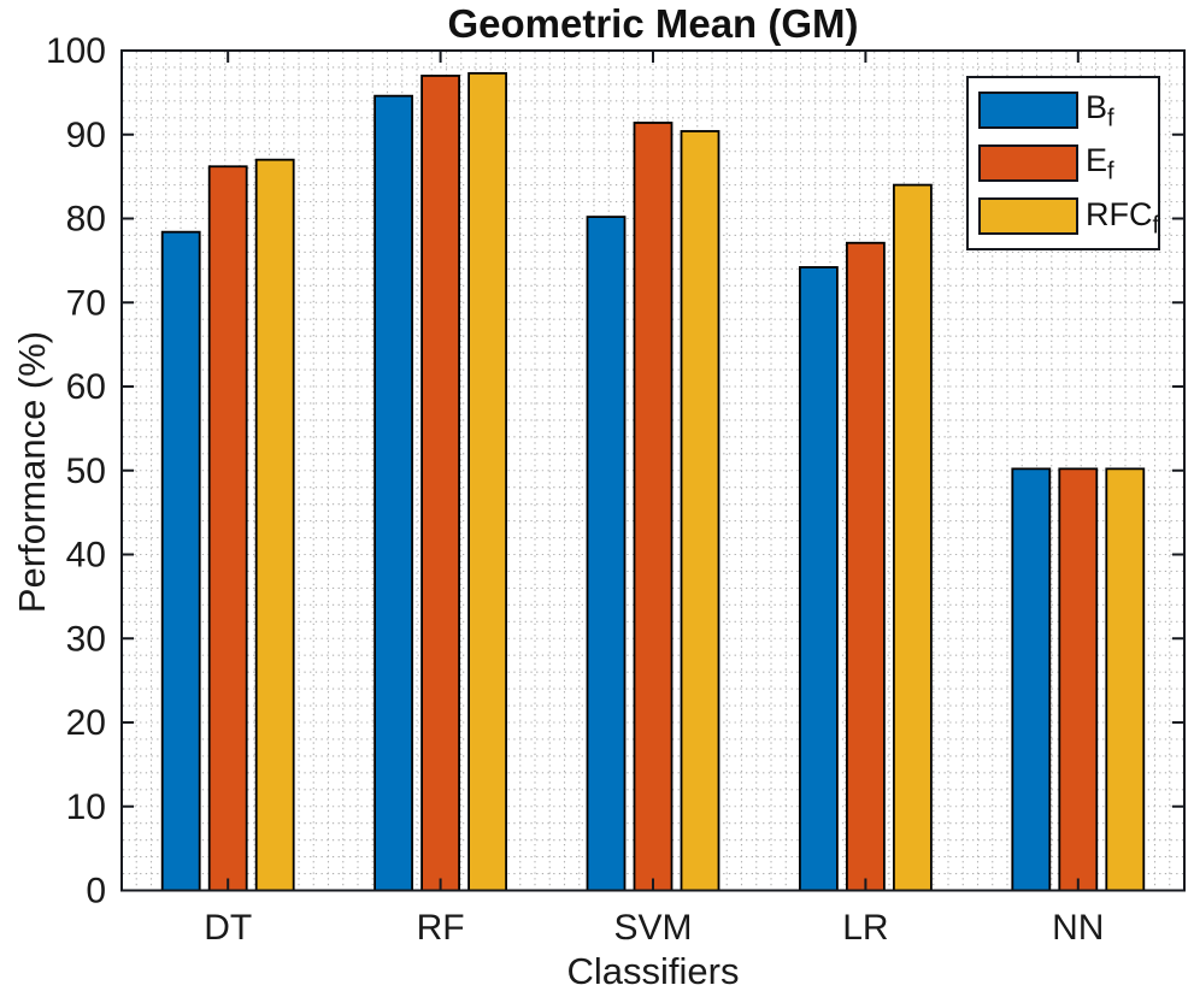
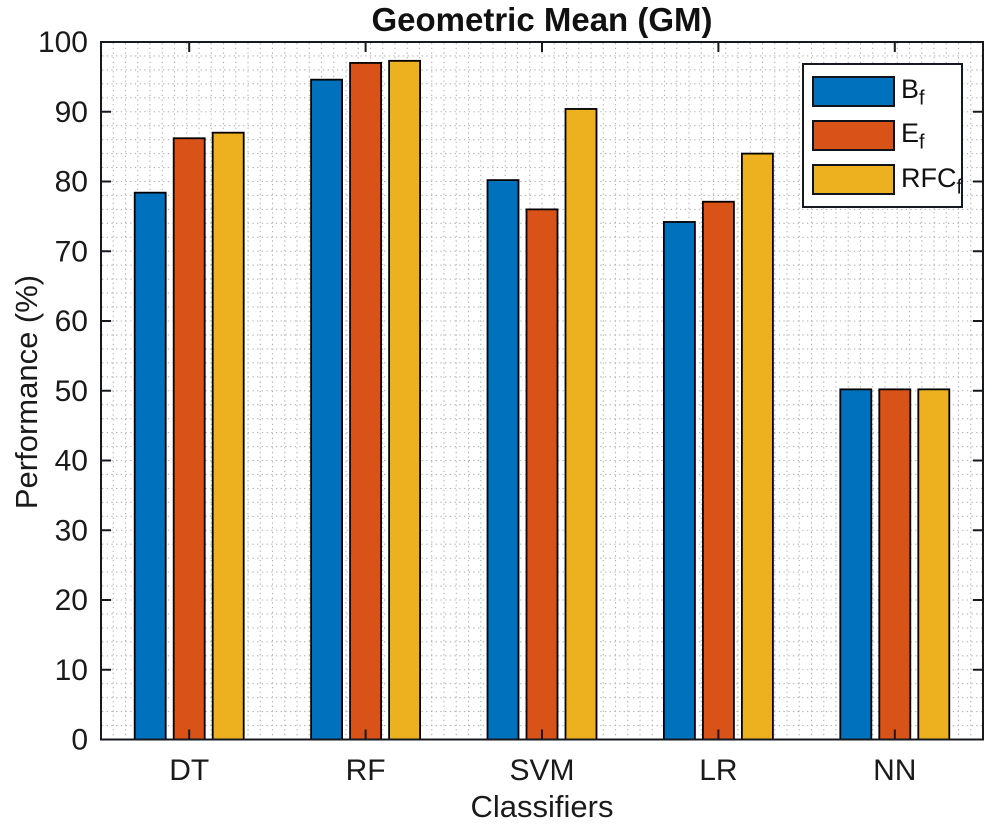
E/SVM: 91 -> 76
